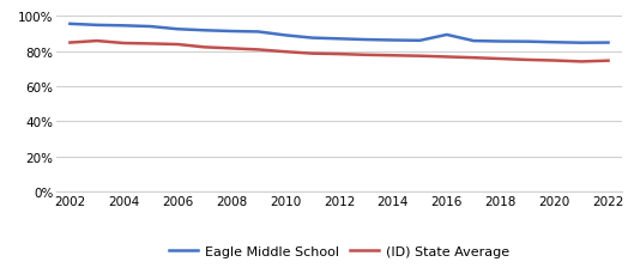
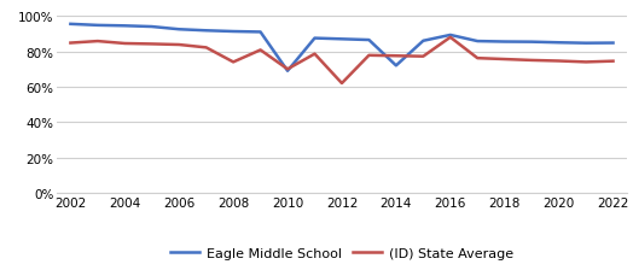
(ID) State Average/2008: 81% -> 74%
Eagle Middle School/2010: 89% -> 69%
(ID) State Average/2010: 80% -> 70%
(ID) State Average/2012: 78% -> 62%
Eagle Middle School/2014: 86% -> 72%
(ID) State Average/2016: 77% -> 88%
